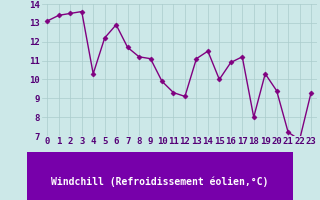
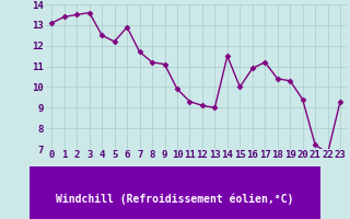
4: 10.3 -> 12.5
13: 11.1 -> 9.0
18: 8.0 -> 10.4
